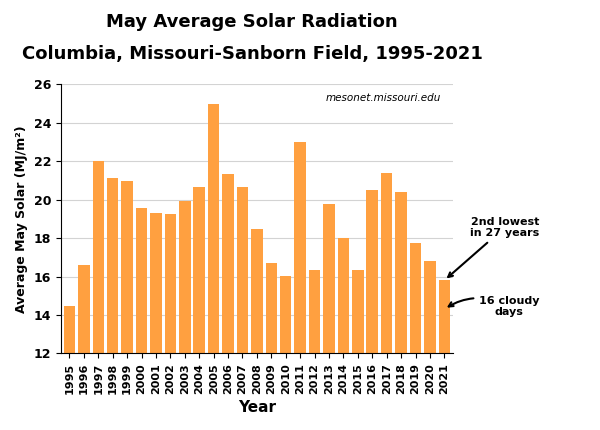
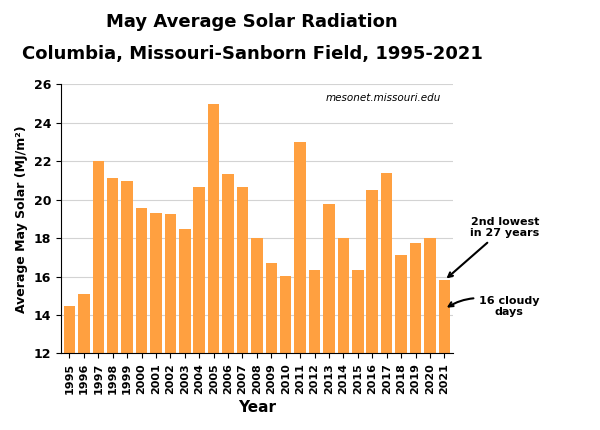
1996: 16.6 -> 15.1
2003: 19.9 -> 18.5
2008: 18.5 -> 18.0
2018: 20.4 -> 17.1
2020: 16.8 -> 18.0
